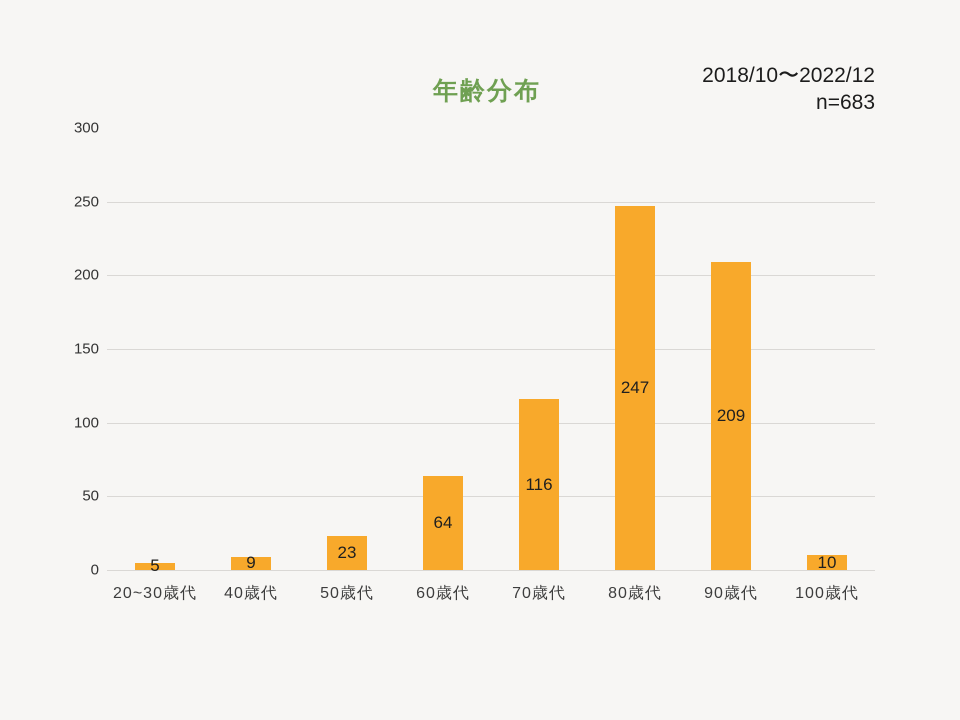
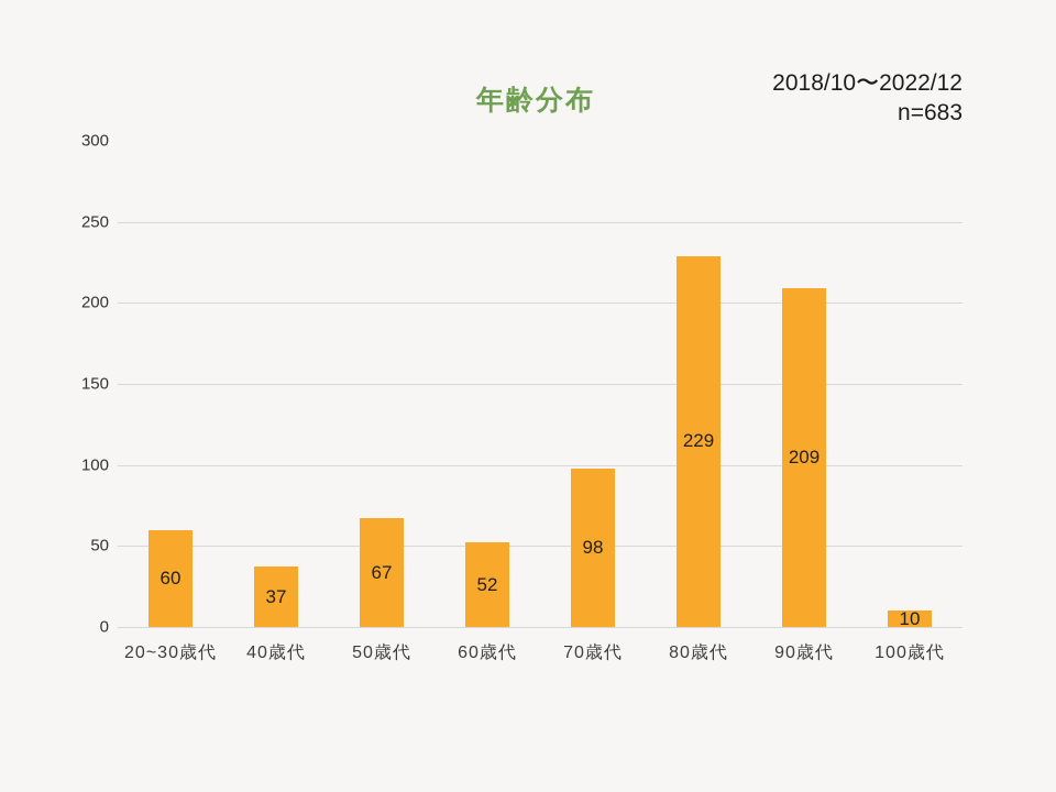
20~30歳代: 5 -> 60
40歳代: 9 -> 37
50歳代: 23 -> 67
60歳代: 64 -> 52
70歳代: 116 -> 98
80歳代: 247 -> 229
